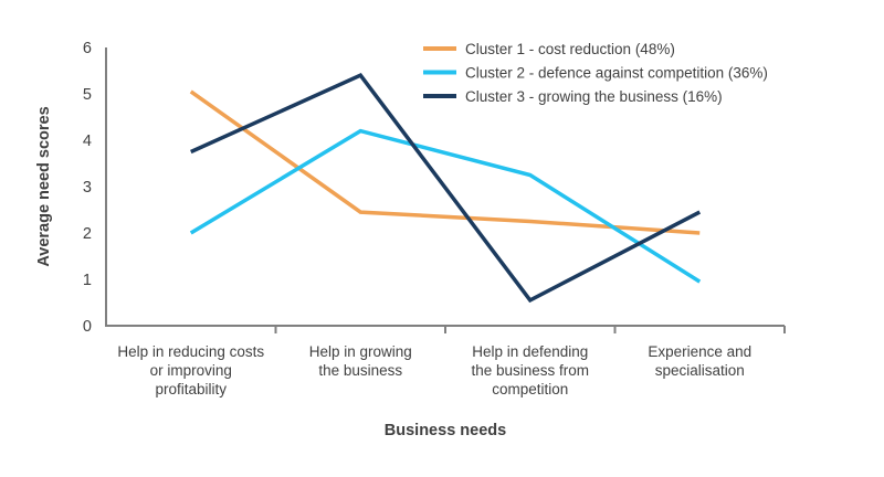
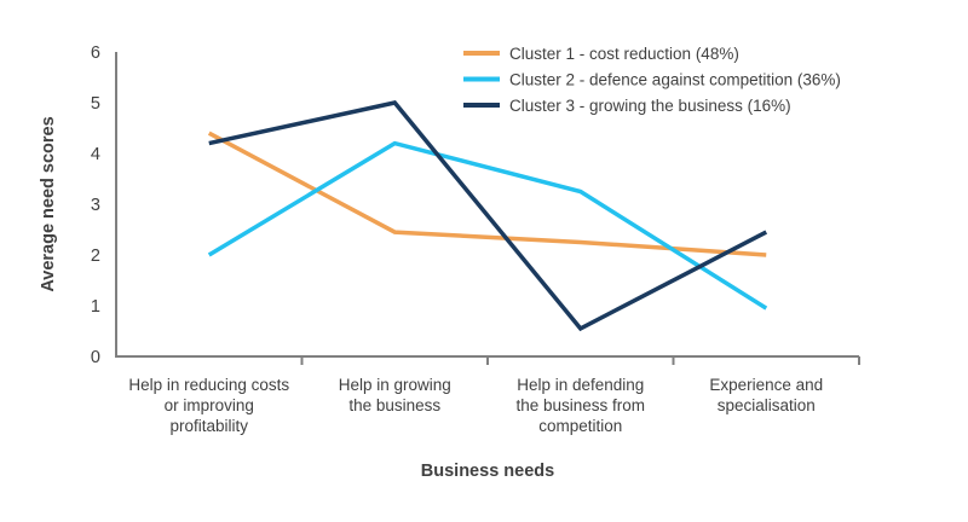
Cluster 1 - cost reduction (48%)/Help in reducing costs or improving profitability: 5.0 -> 4.4
Cluster 3 - growing the business (16%)/Help in reducing costs or improving profitability: 3.8 -> 4.2
Cluster 3 - growing the business (16%)/Help in growing the business: 5.4 -> 5.0
